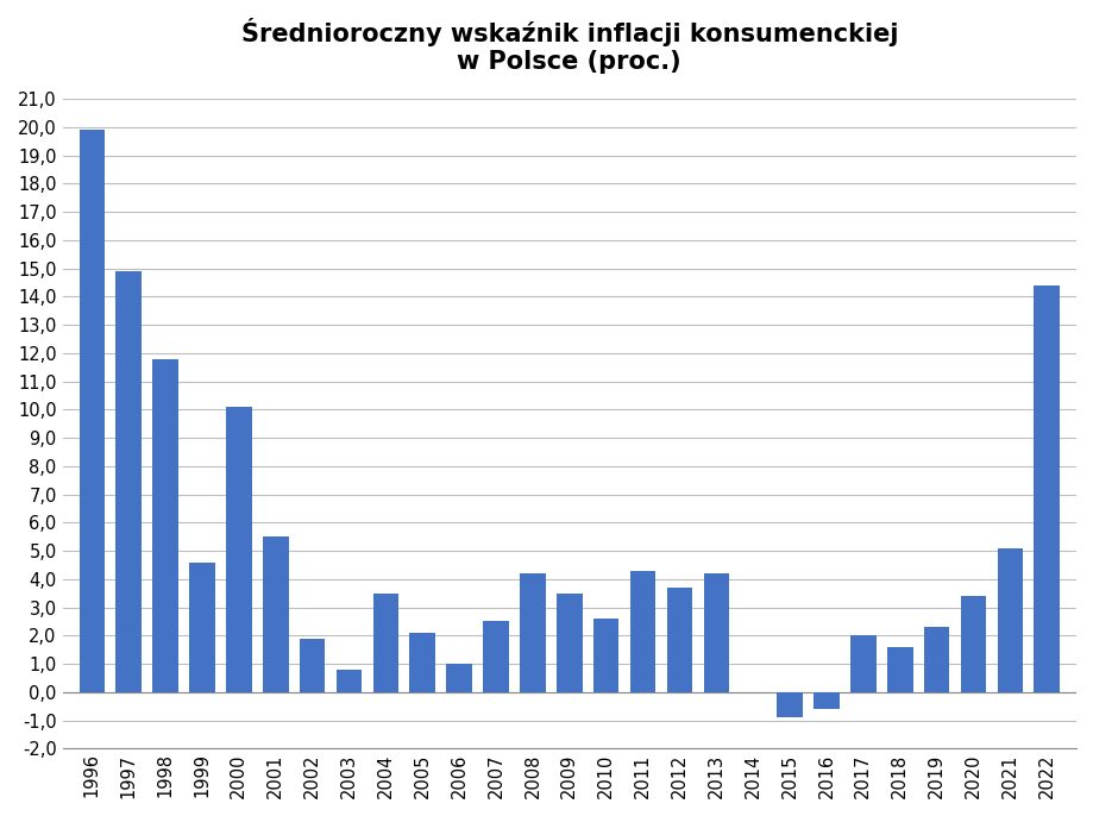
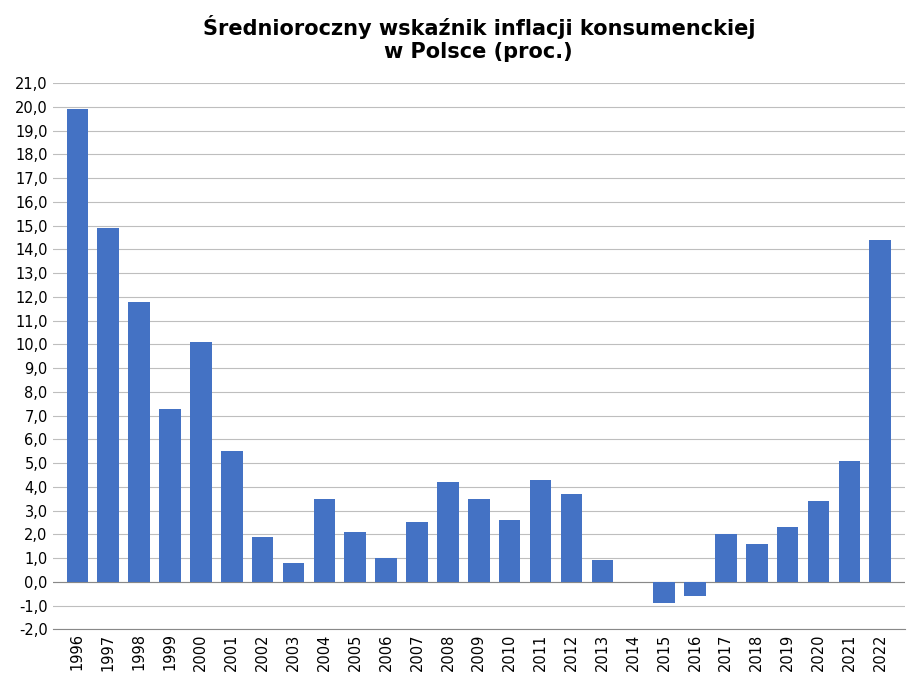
1999: 4,6 -> 7,3
2013: 4,2 -> 0,9
